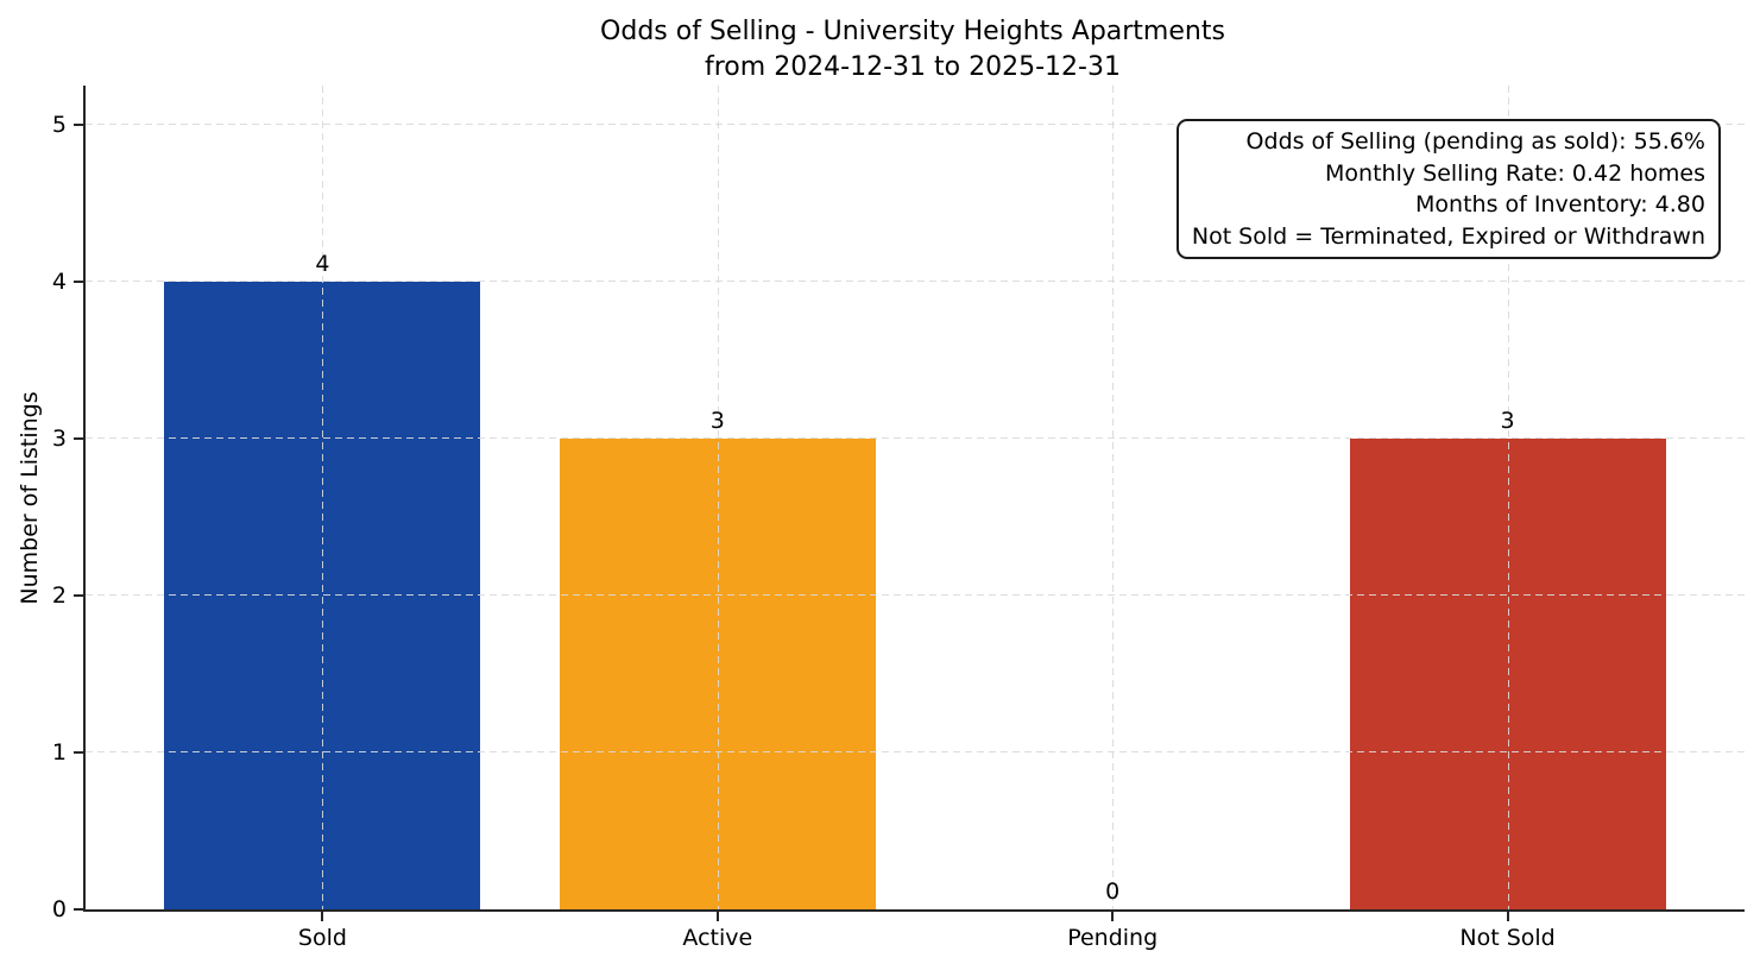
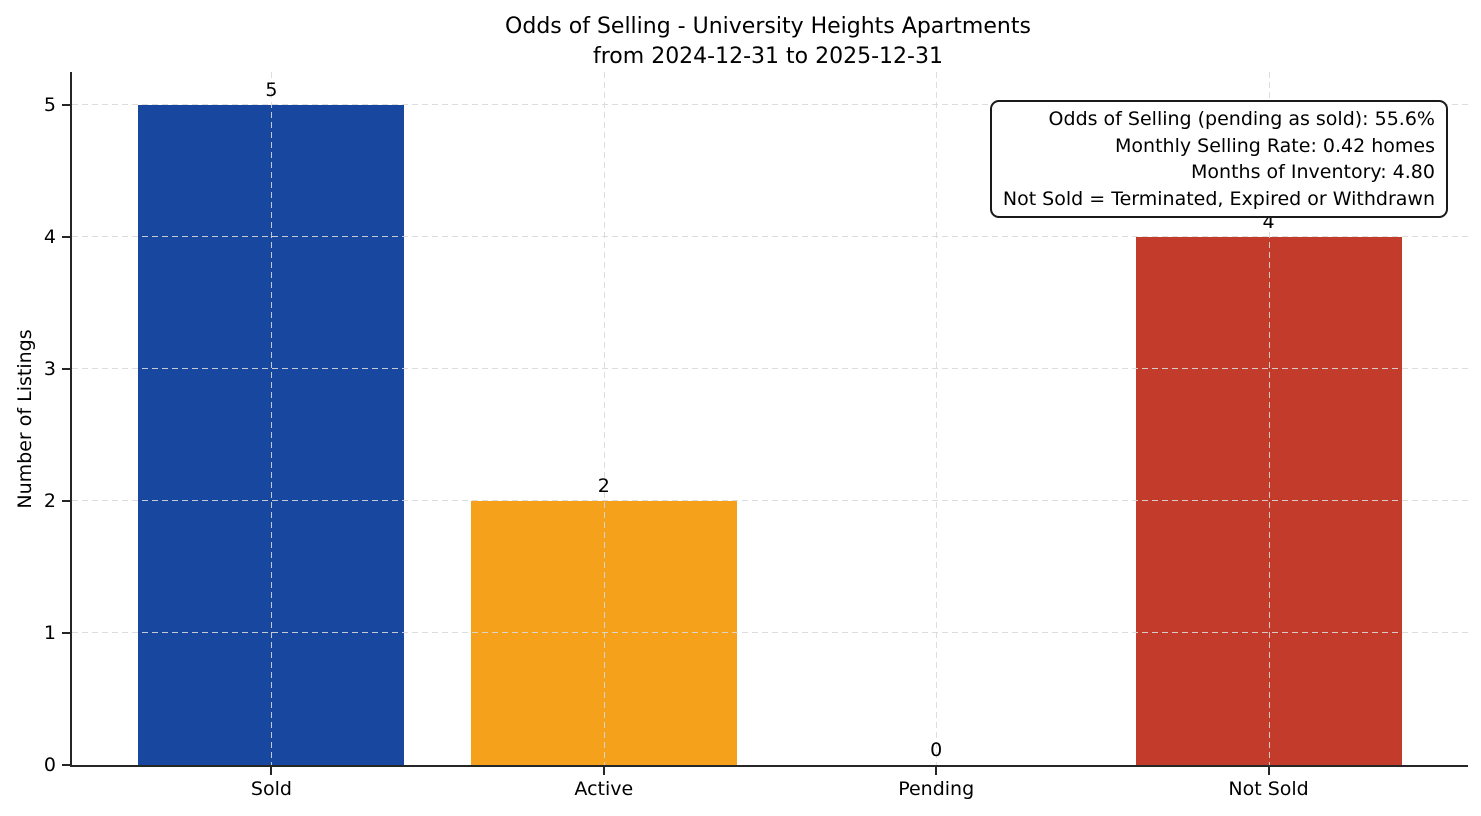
Sold: 4 -> 5
Active: 3 -> 2
Not Sold: 3 -> 4
